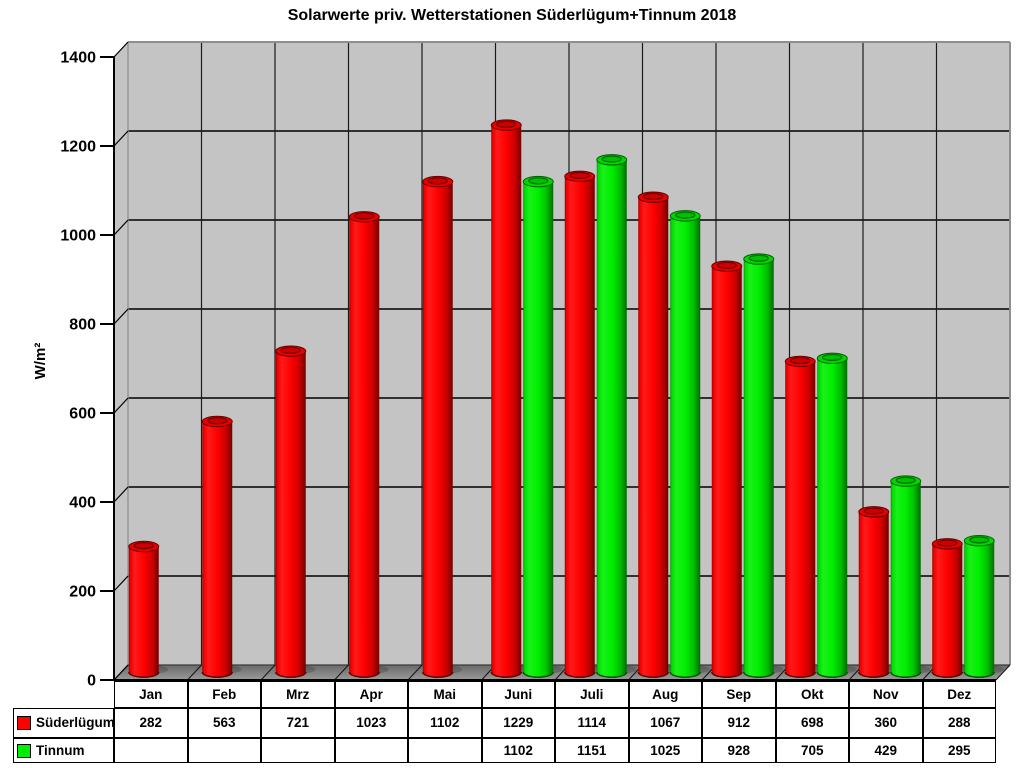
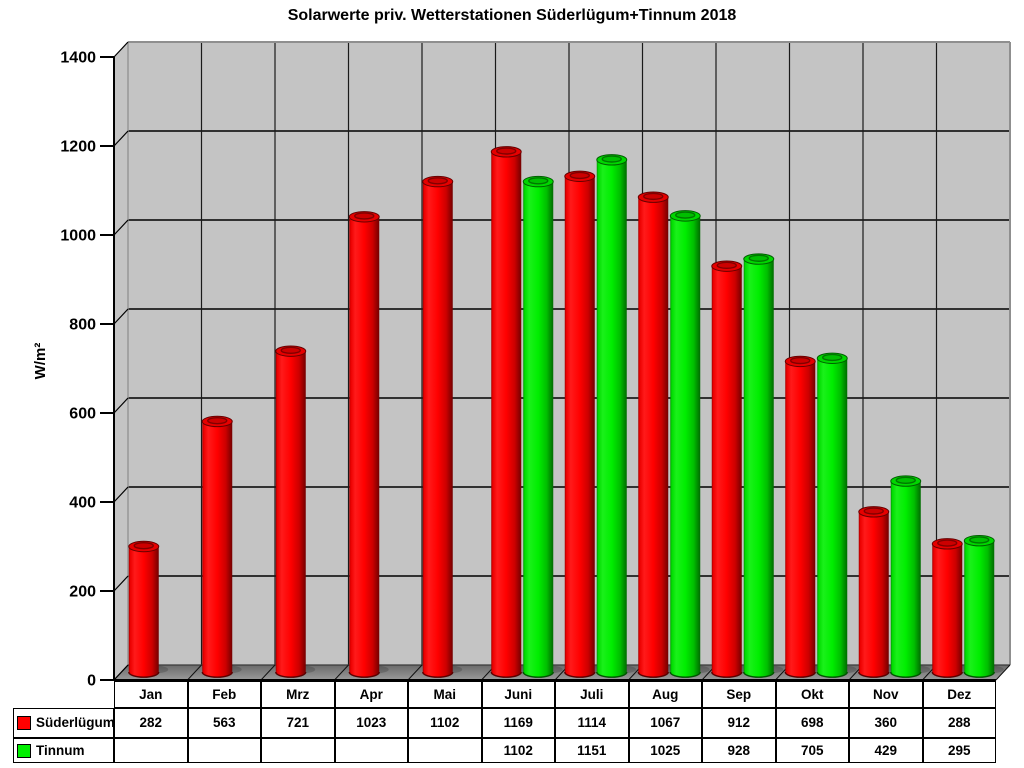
Süderlügum/Juni: 1229 -> 1169
